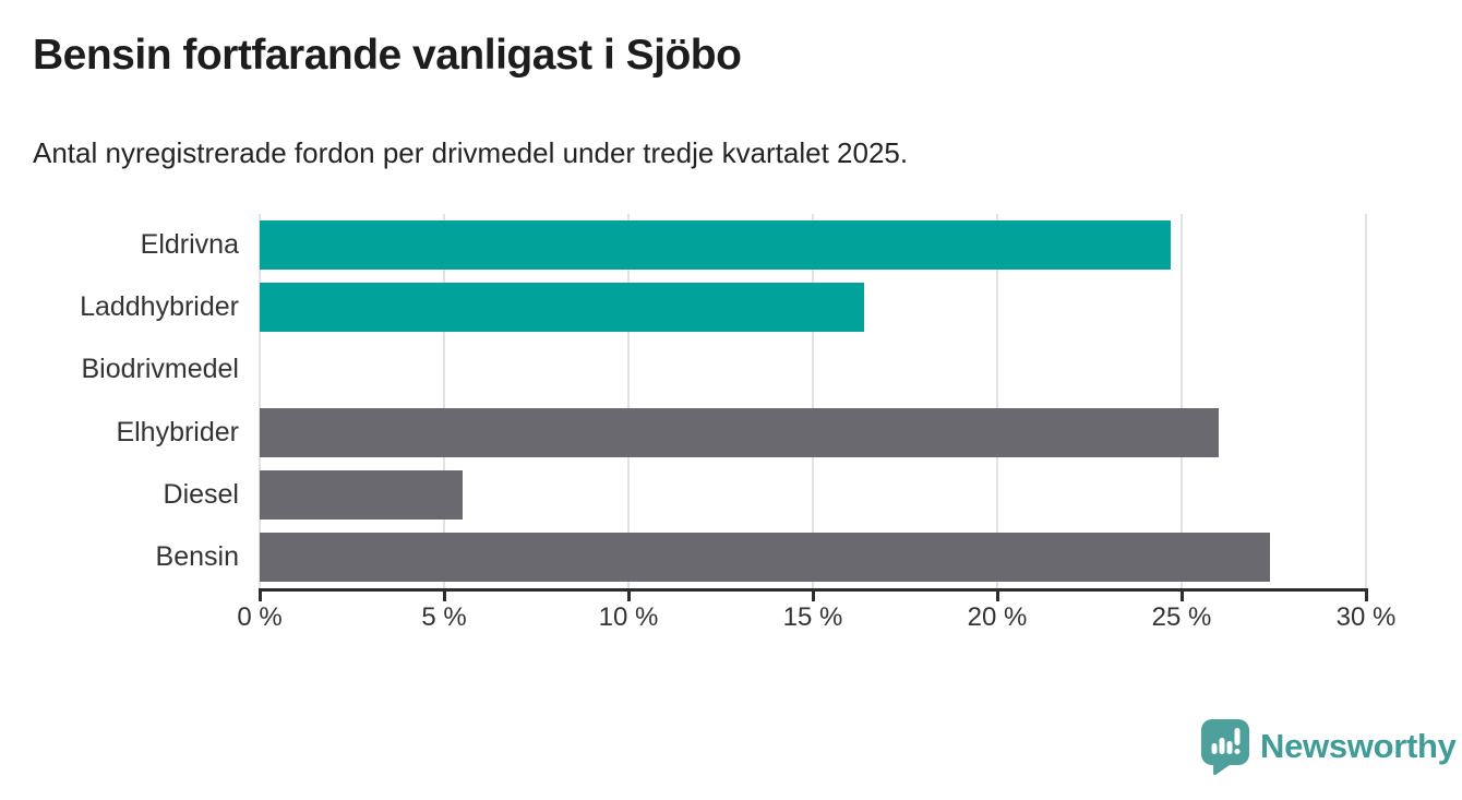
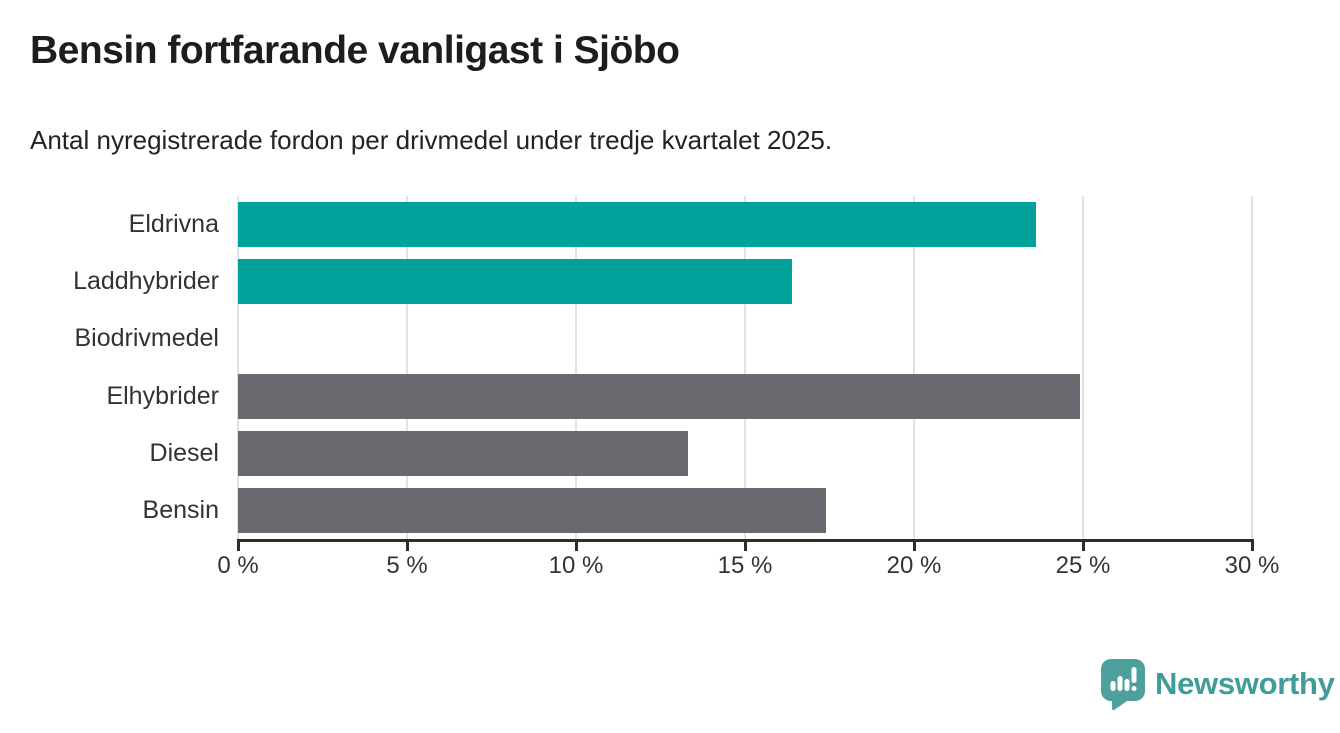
Eldrivna: 24.7% -> 23.6%
Elhybrider: 26.0% -> 24.9%
Diesel: 5.5% -> 13.3%
Bensin: 27.4% -> 17.4%
